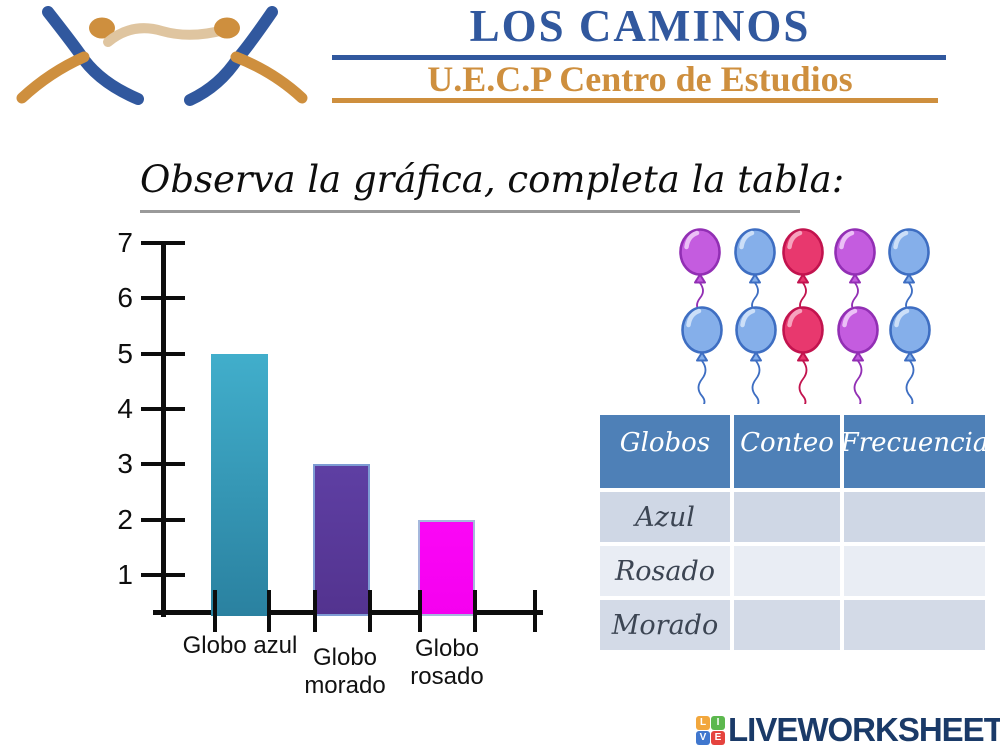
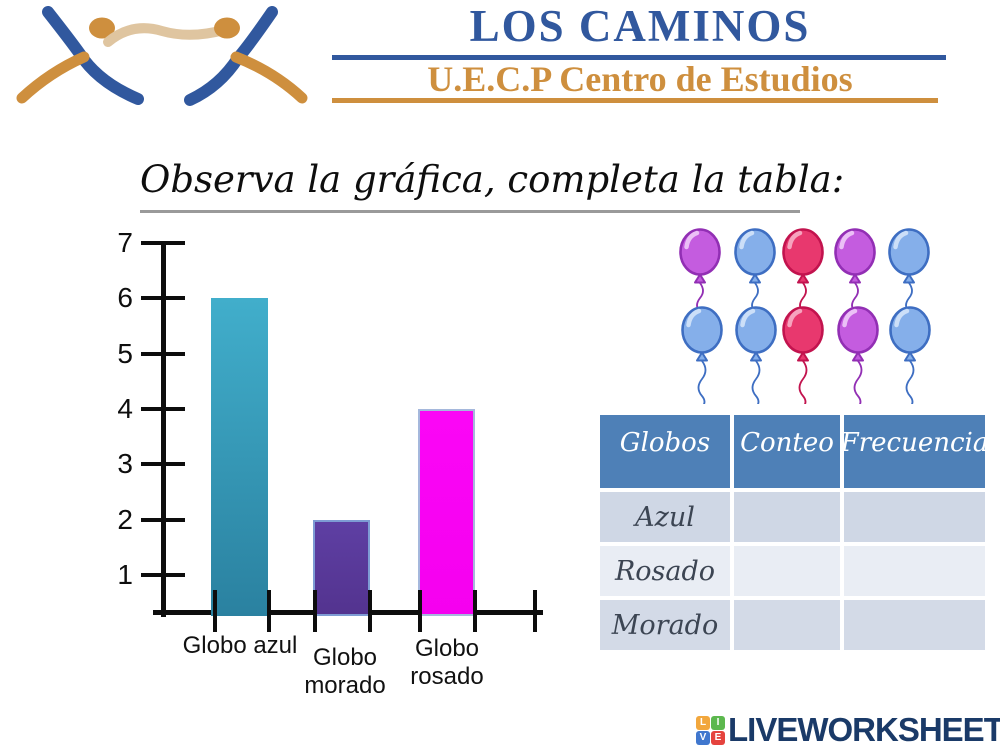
Globo azul: 5 -> 6
Globo morado: 3 -> 2
Globo rosado: 2 -> 4
